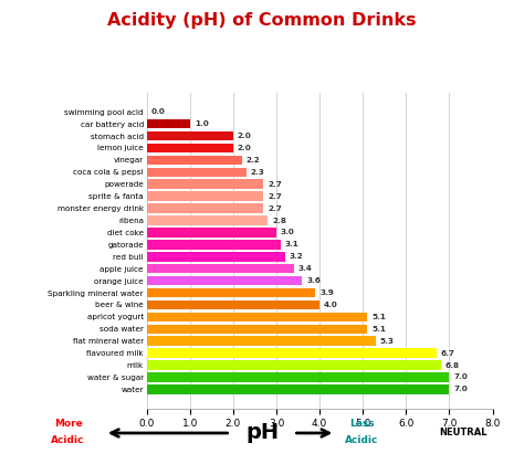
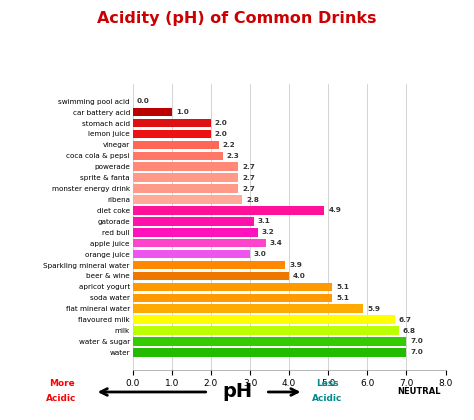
diet coke: 3.0 -> 4.9
orange juice: 3.6 -> 3.0
flat mineral water: 5.3 -> 5.9
